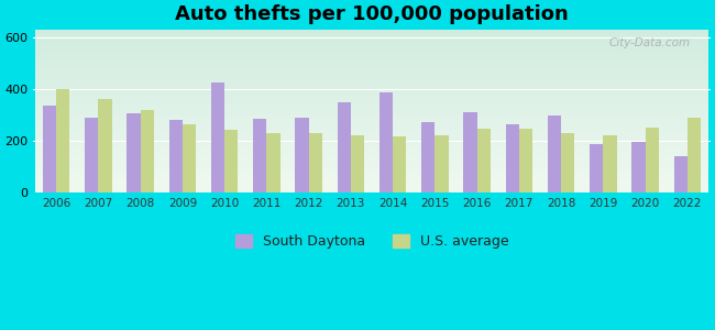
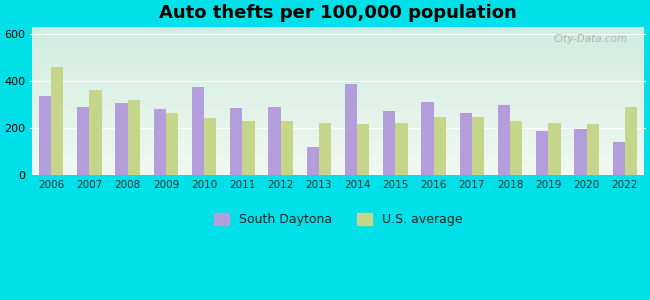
U.S. average/2006: 400 -> 460
South Daytona/2010: 425 -> 375
South Daytona/2013: 348 -> 120
U.S. average/2020: 250 -> 215
